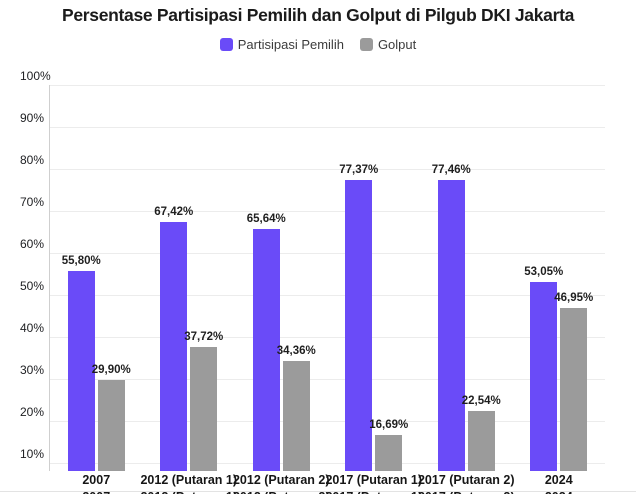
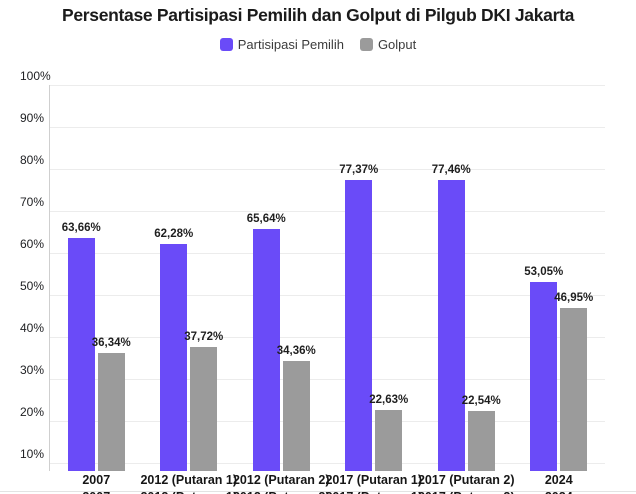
Partisipasi Pemilih/2007: 55,80% -> 63,66%
Golput/2007: 29,90% -> 36,34%
Partisipasi Pemilih/2012 (Putaran 1): 67,42% -> 62,28%
Golput/2017 (Putaran 1): 16,69% -> 22,63%
